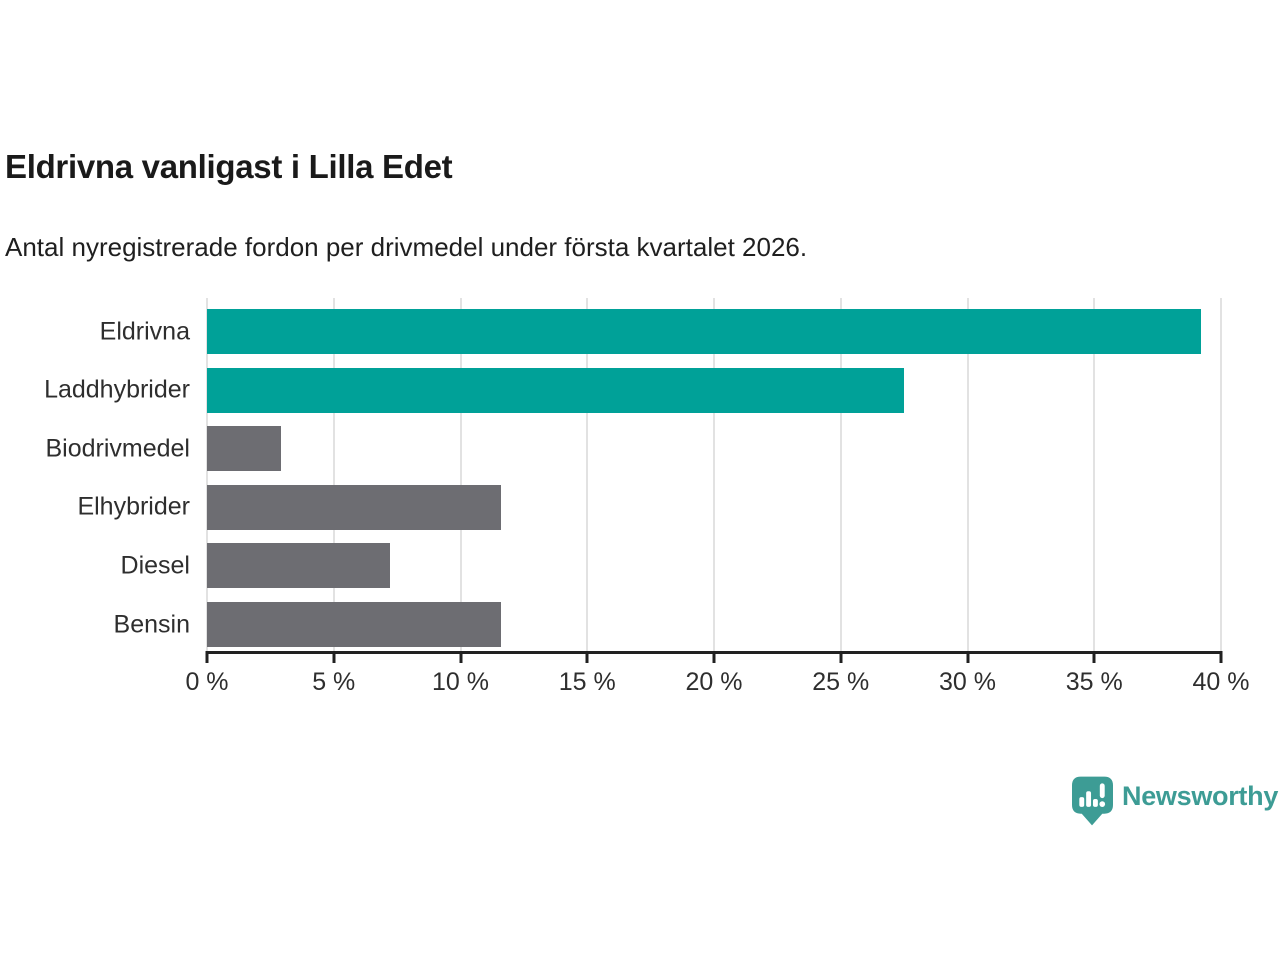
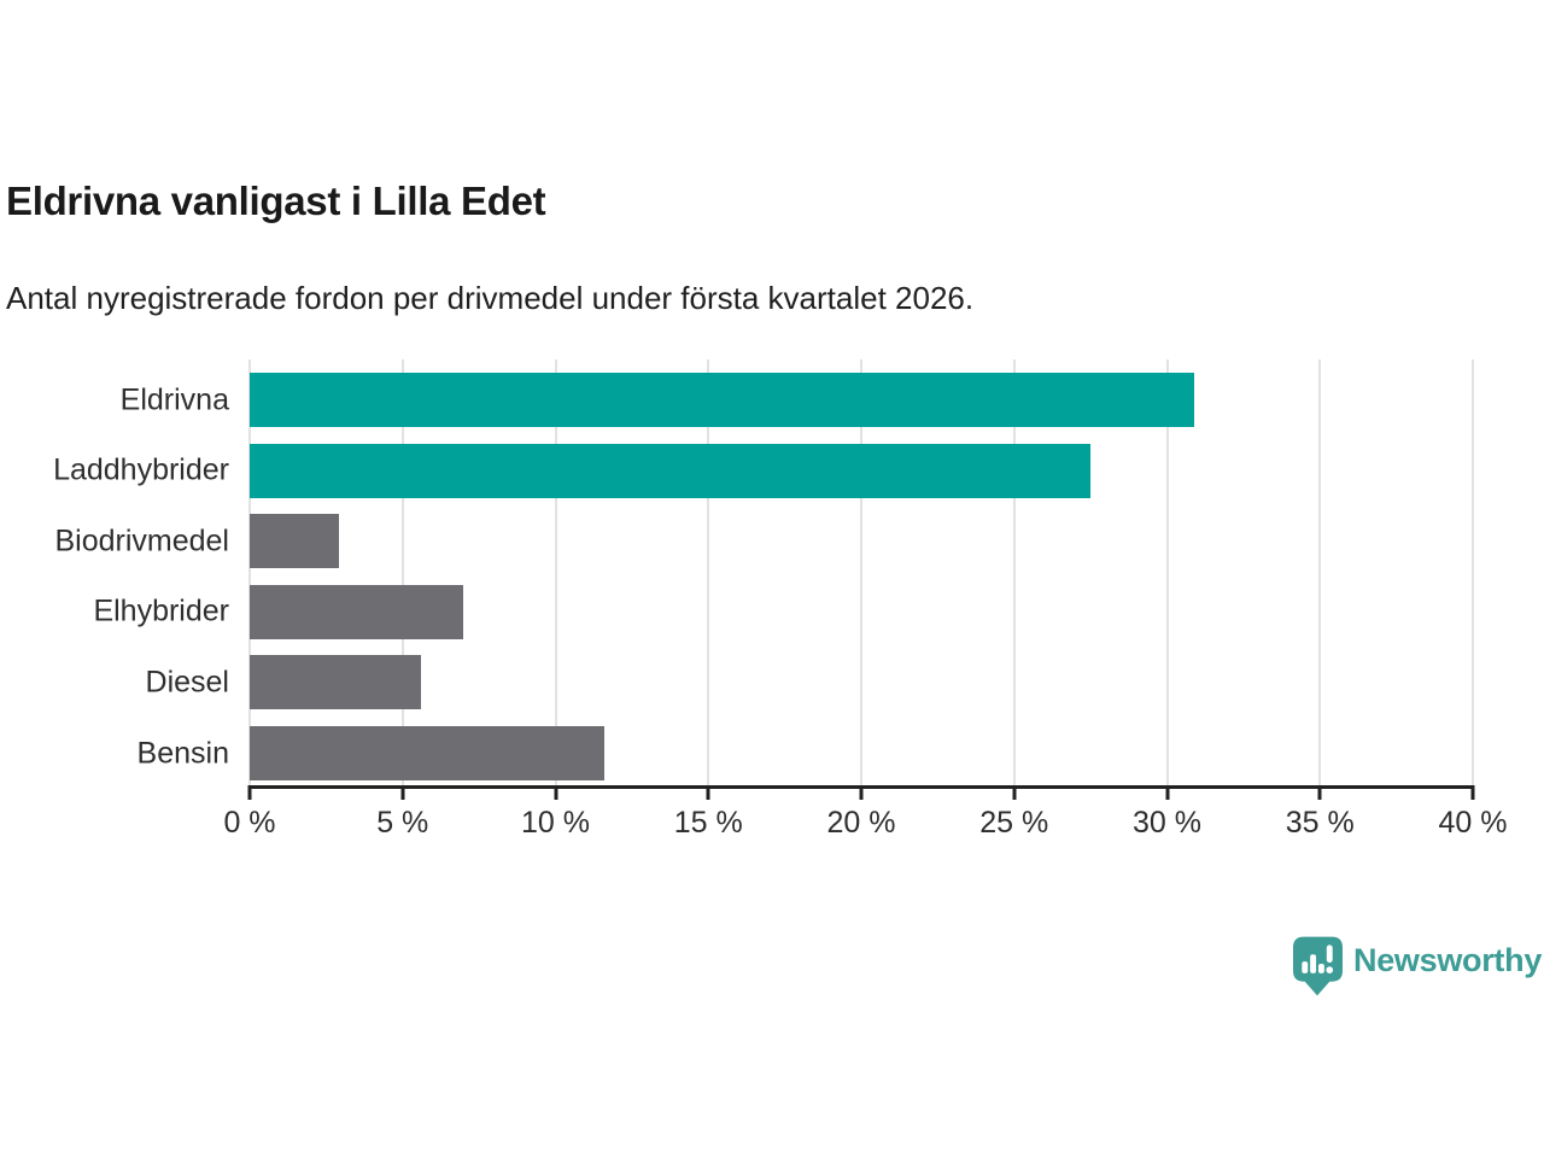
Eldrivna: 39.2% -> 30.9%
Elhybrider: 11.6% -> 7.0%
Diesel: 7.2% -> 5.6%
